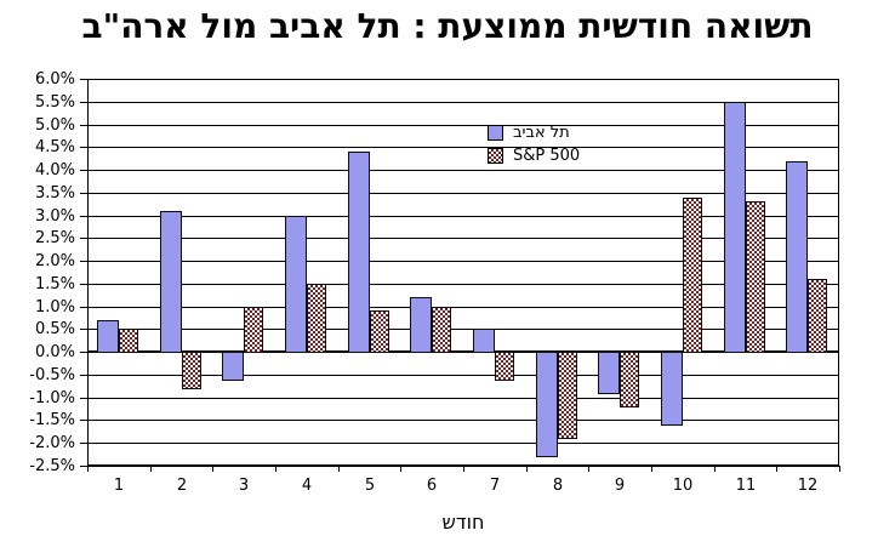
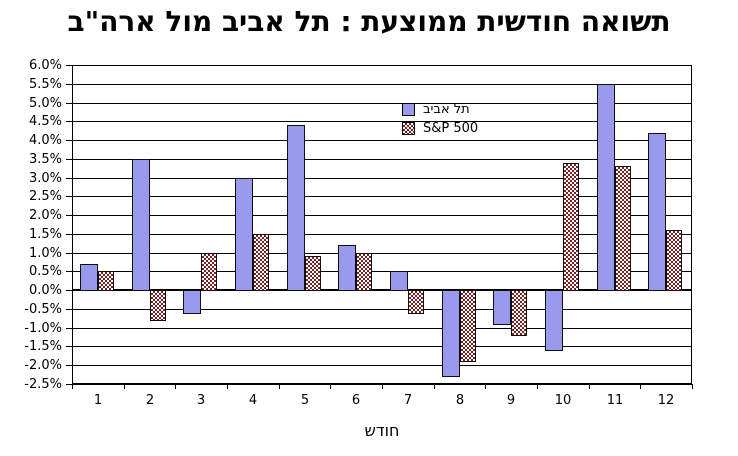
תל אביב/2: 3.1% -> 3.5%
